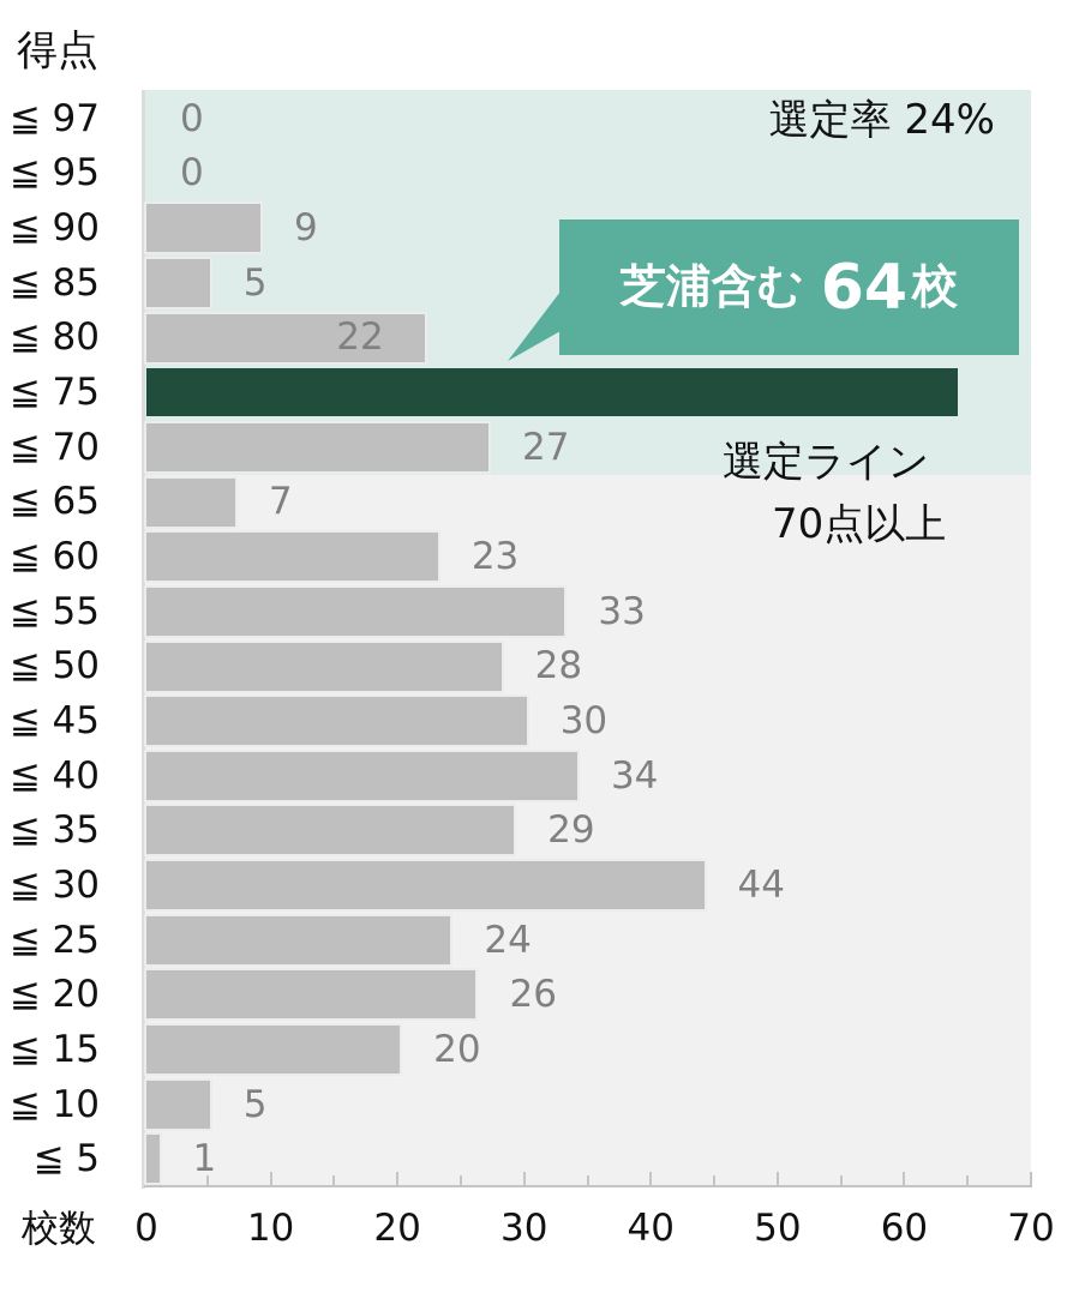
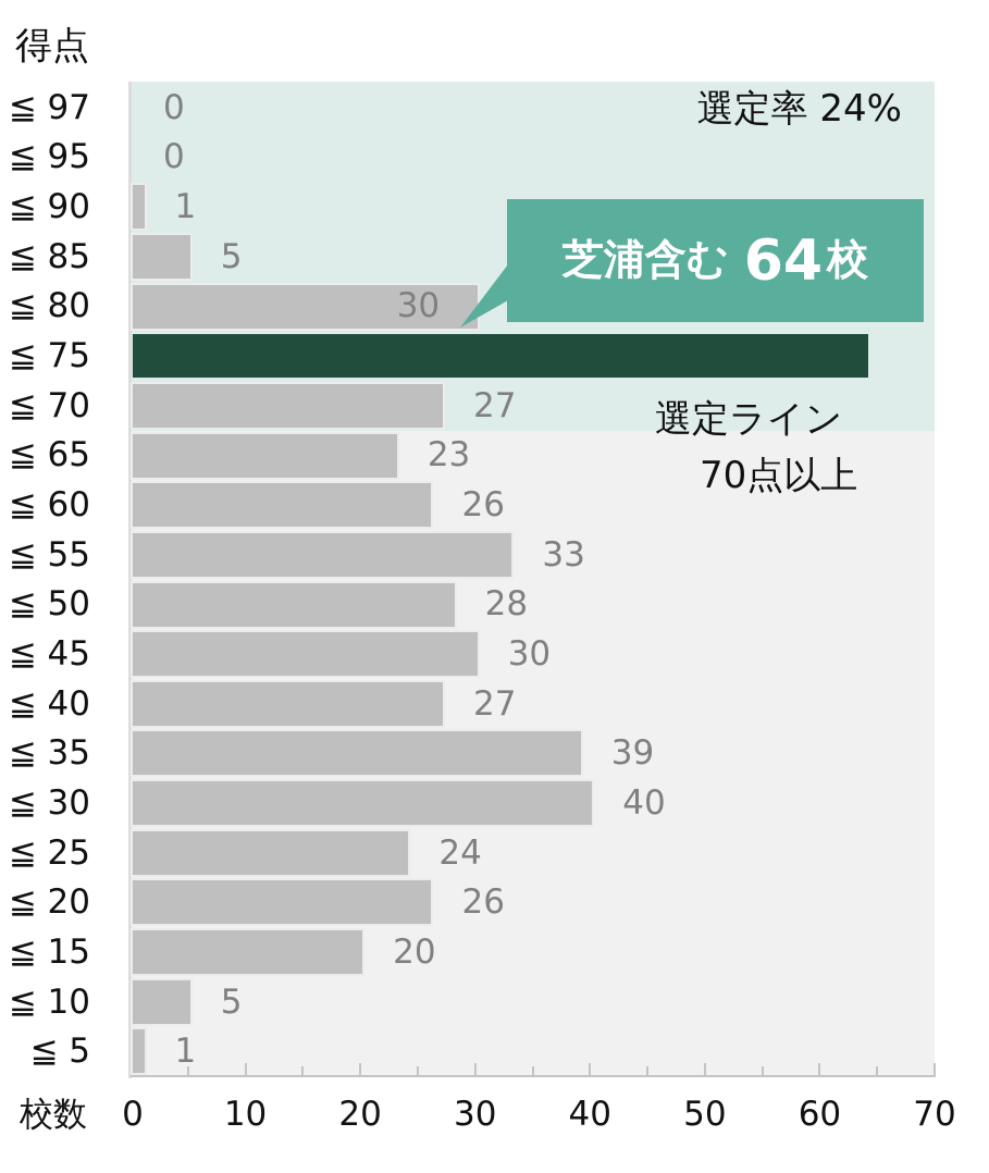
≦ 90: 9 -> 1
≦ 80: 22 -> 30
≦ 65: 7 -> 23
≦ 60: 23 -> 26
≦ 40: 34 -> 27
≦ 35: 29 -> 39
≦ 30: 44 -> 40
